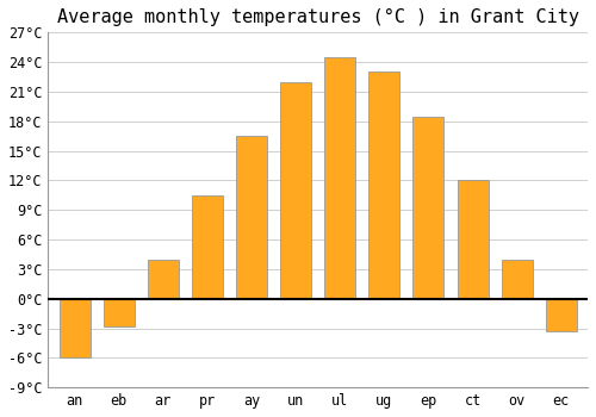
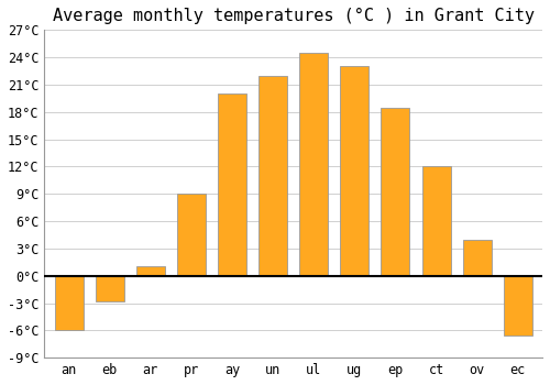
ar: 4.0°C -> 1.0°C
pr: 10.5°C -> 9.0°C
ay: 16.5°C -> 20.0°C
ec: -3.3°C -> -6.6°C
